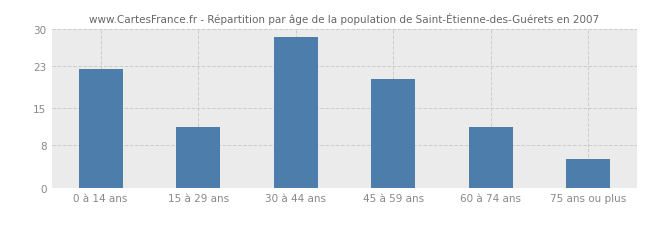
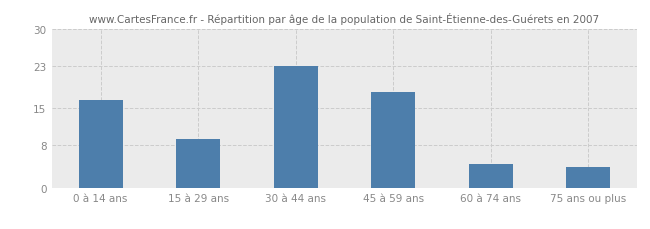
0 à 14 ans: 22.5 -> 16.6
15 à 29 ans: 11.5 -> 9.2
30 à 44 ans: 28.5 -> 23.0
45 à 59 ans: 20.5 -> 18.0
60 à 74 ans: 11.5 -> 4.4
75 ans ou plus: 5.5 -> 3.8
